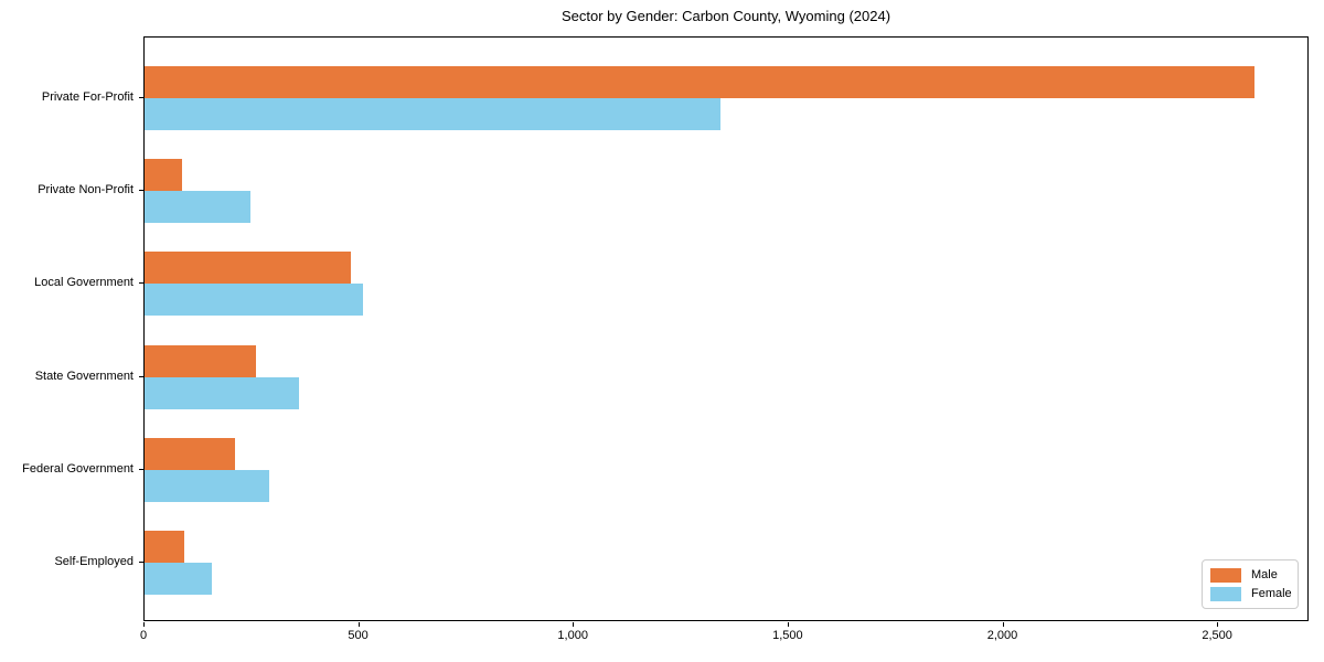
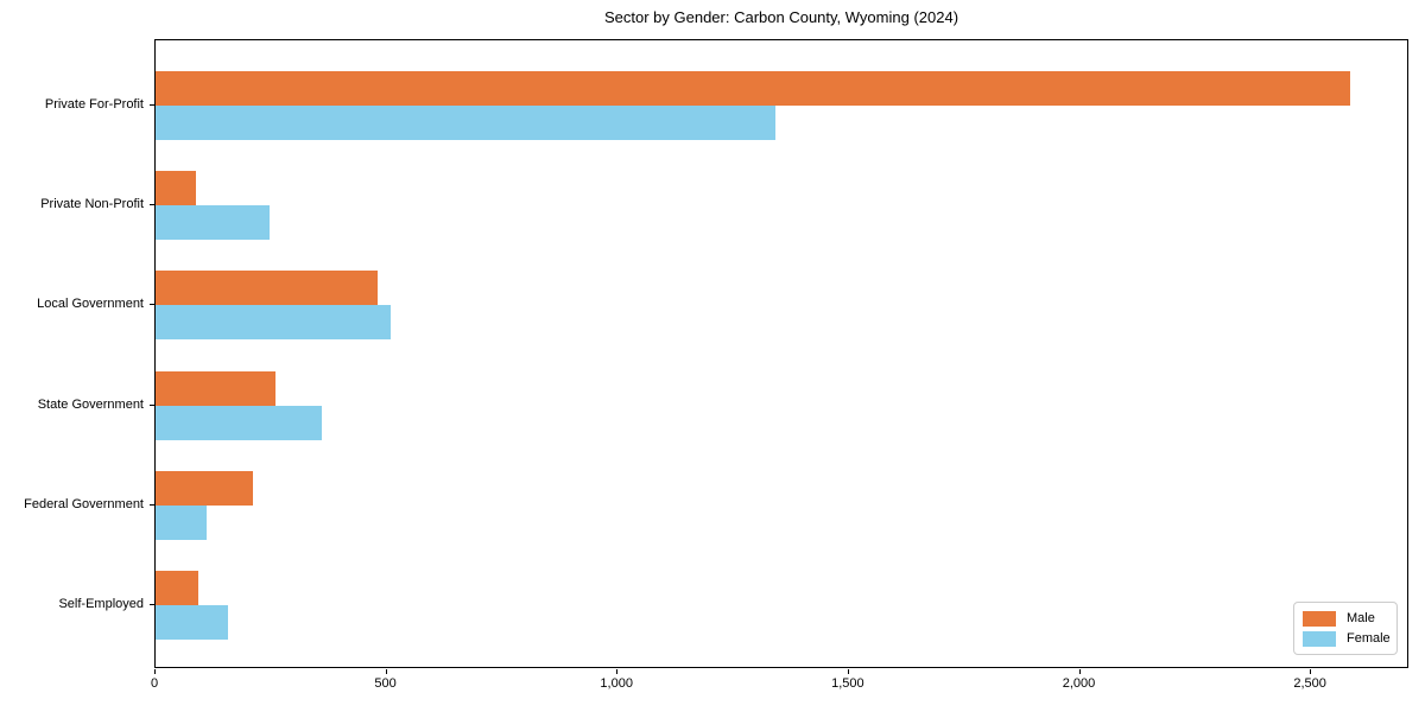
Female/Federal Government: 290 -> 110
